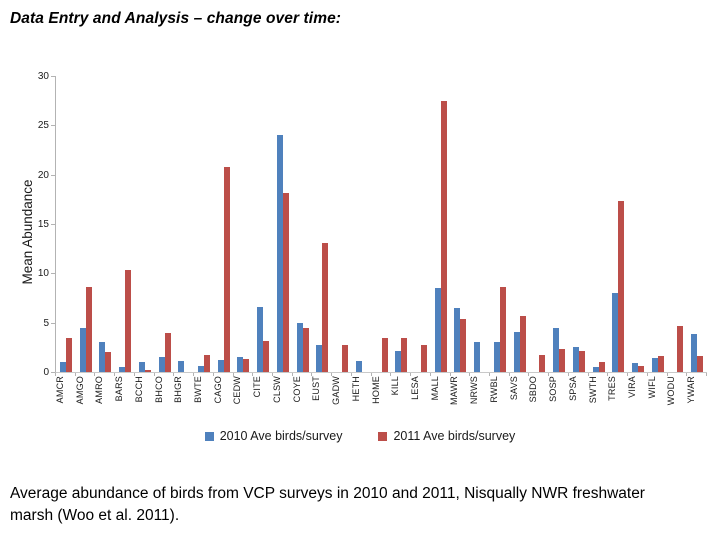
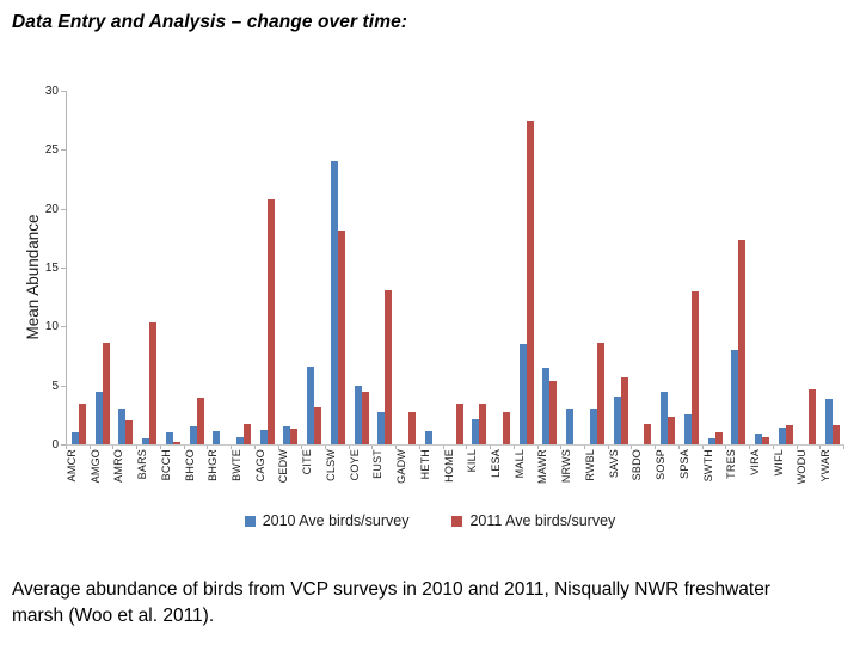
2011 Ave birds/survey/SPSA: 2 -> 13
